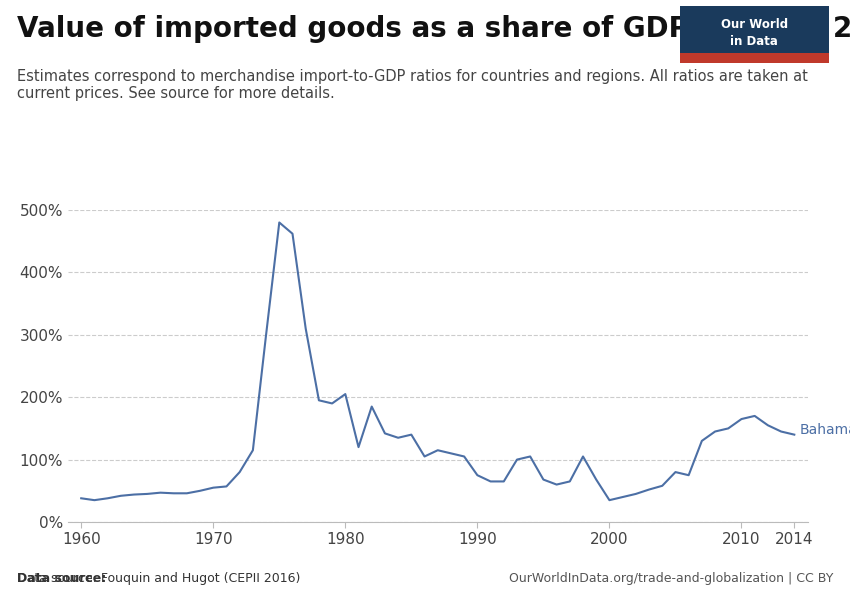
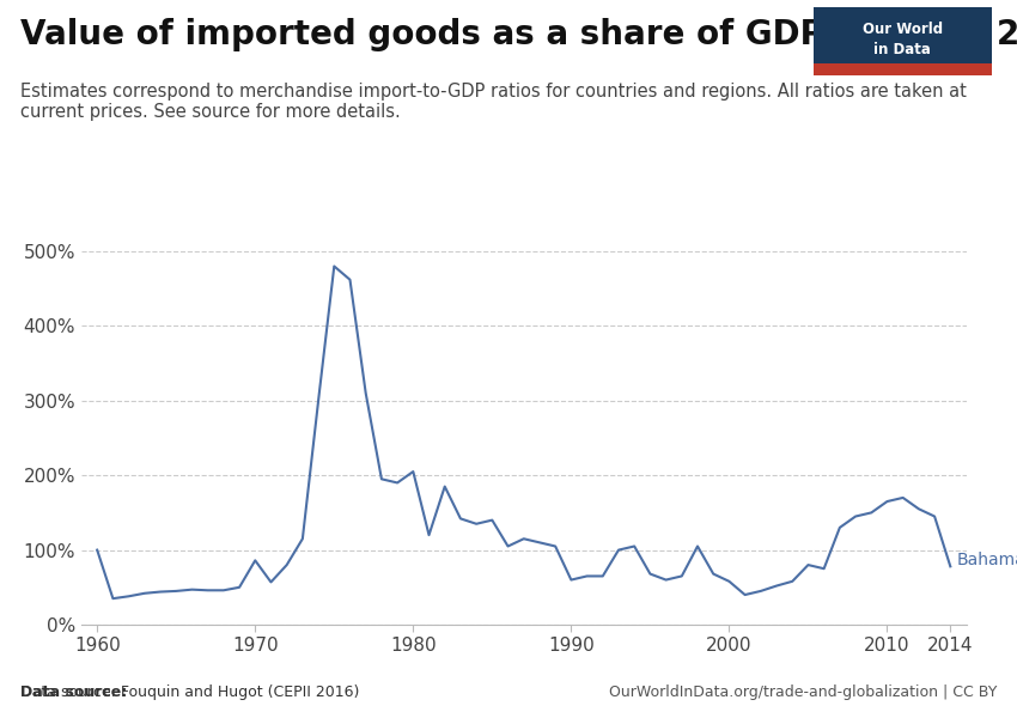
1960: 38% -> 100%
1970: 55% -> 86%
1990: 75% -> 60%
2000: 35% -> 58%
2014: 140% -> 78%
